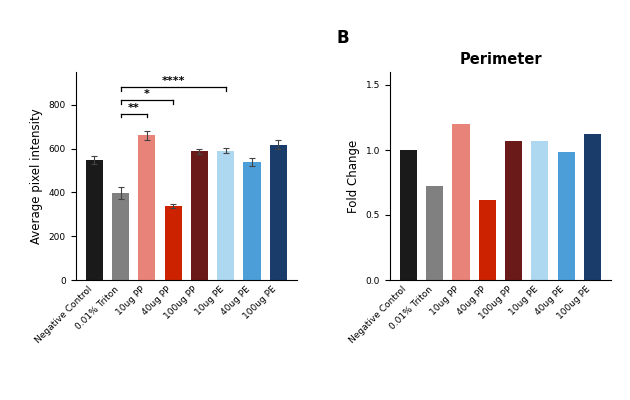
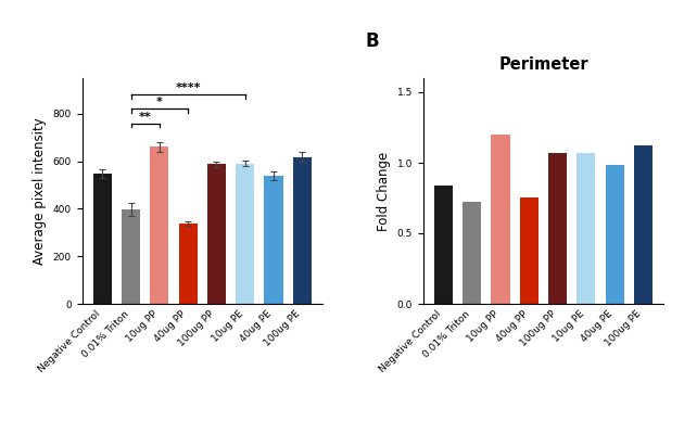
Perimeter/Negative Control: 1.00 -> 0.84
Perimeter/40ug PP: 0.61 -> 0.75
